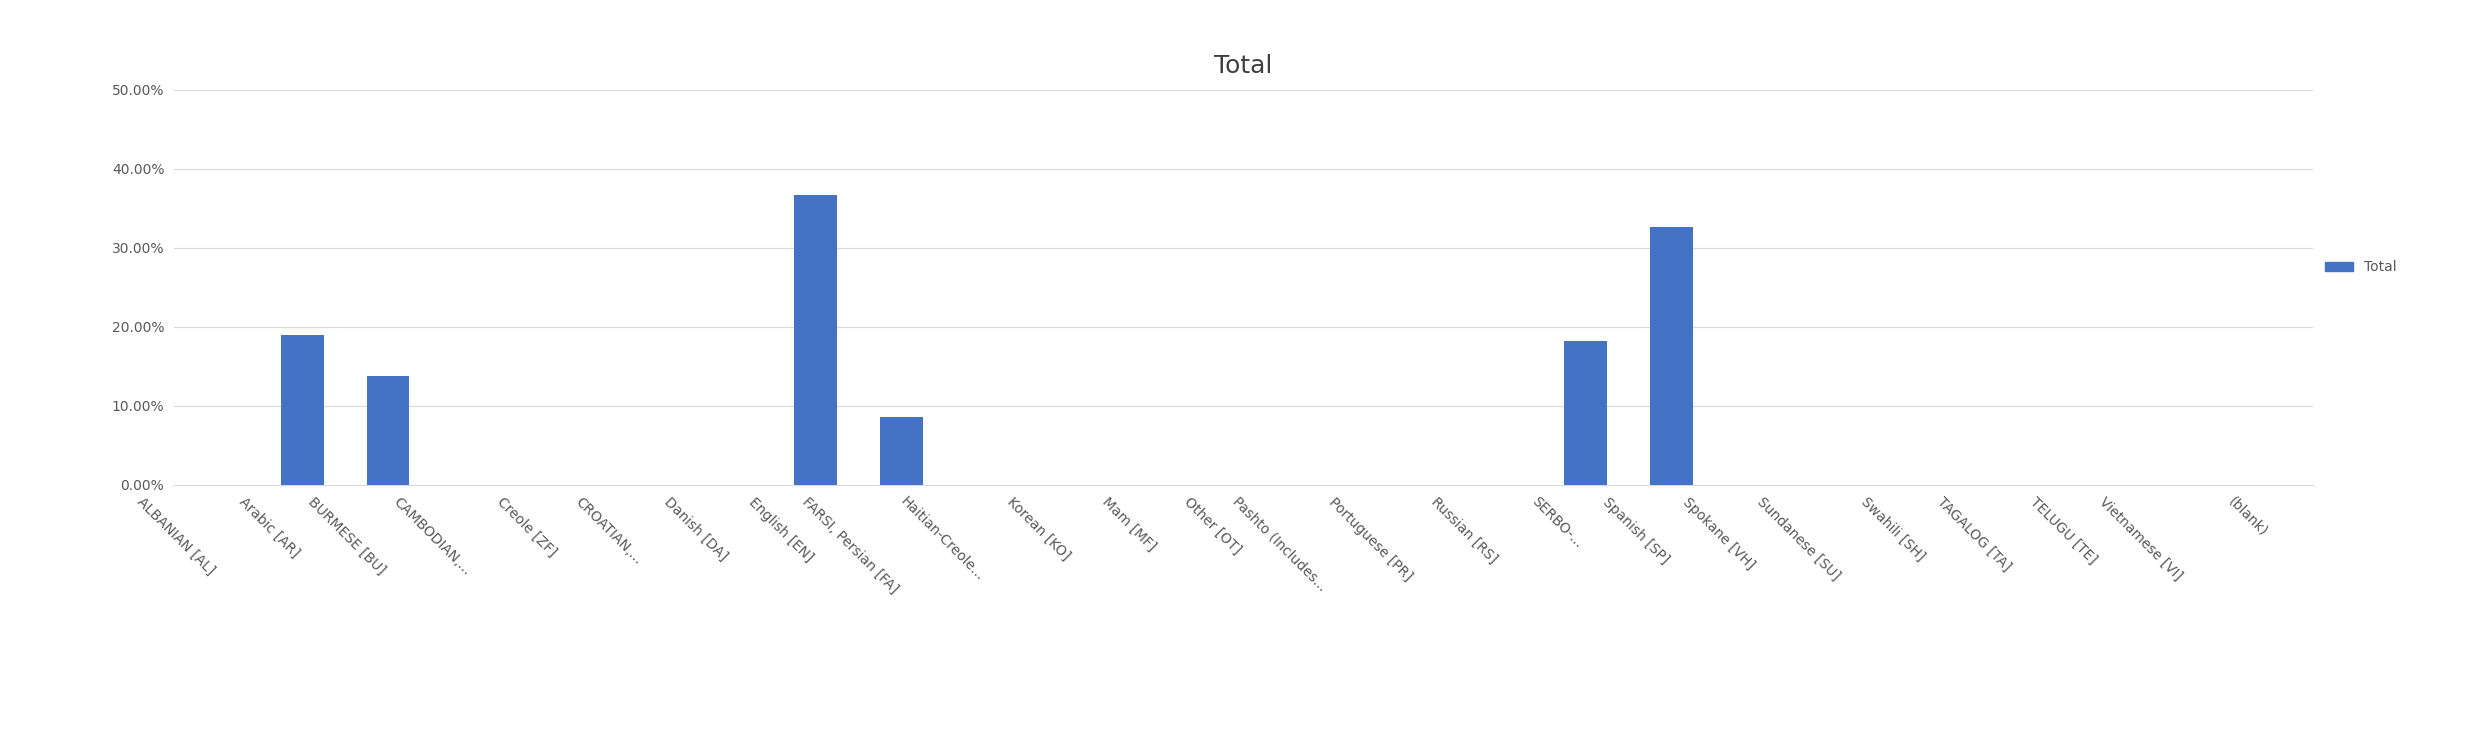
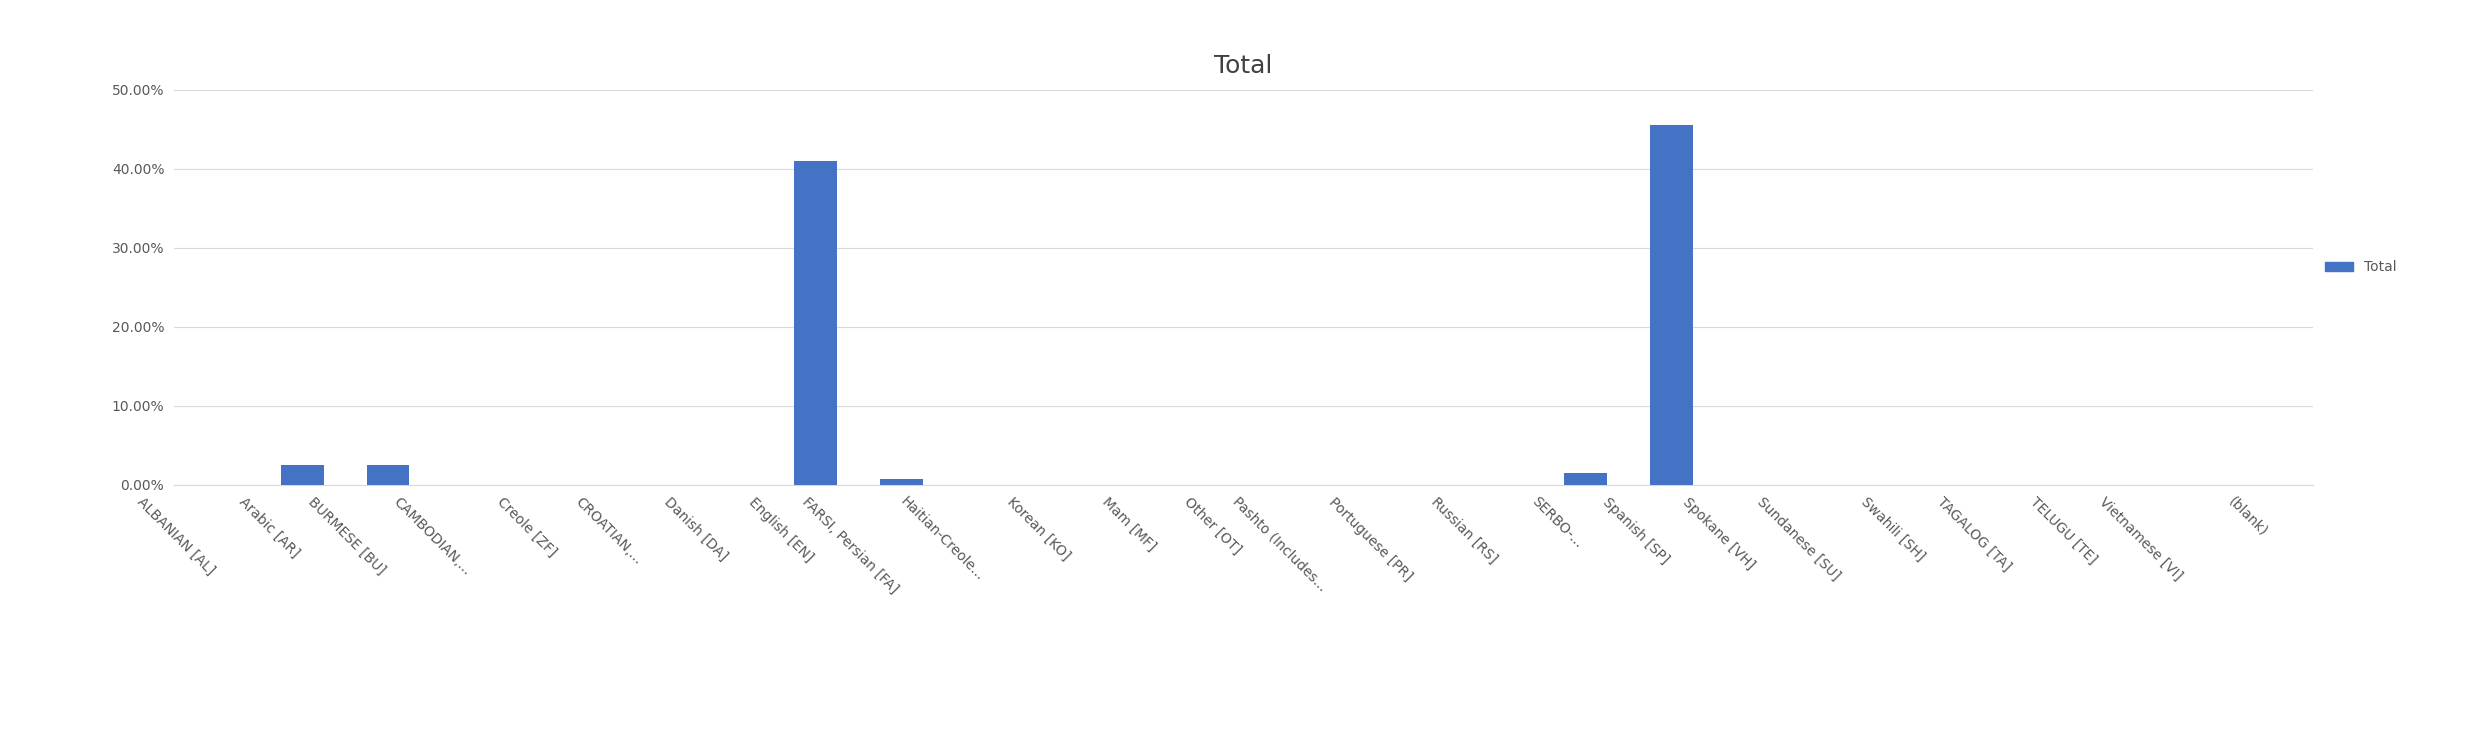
Arabic [AR]: 19.0% -> 2.5%
BURMESE [BU]: 13.8% -> 2.5%
English [EN]: 36.6% -> 41.0%
FARSI, Persian [FA]: 8.6% -> 0.8%
SERBO-...: 18.2% -> 1.5%
Spanish [SP]: 32.6% -> 45.5%
